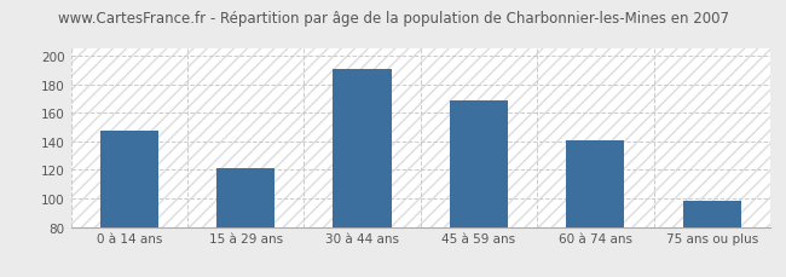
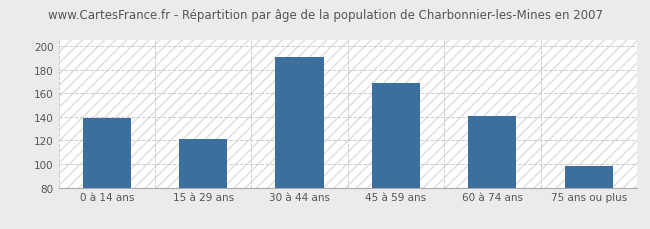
0 à 14 ans: 148 -> 139
